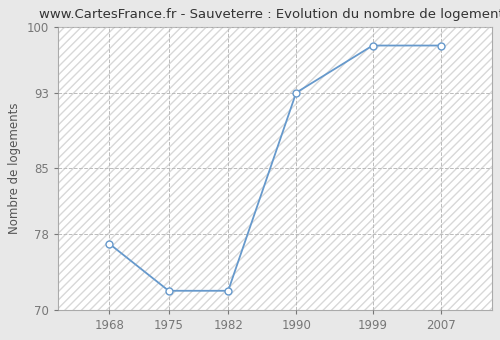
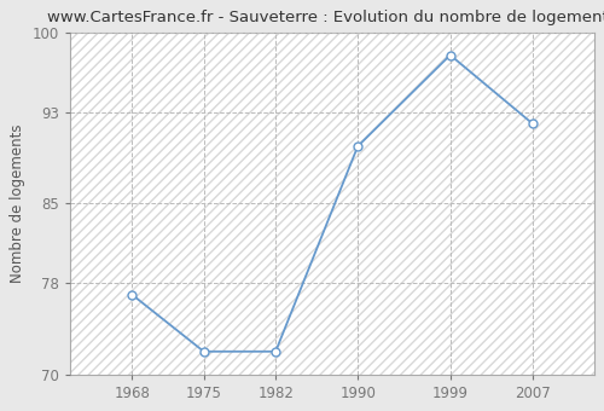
1990: 93 -> 90
2007: 98 -> 92
